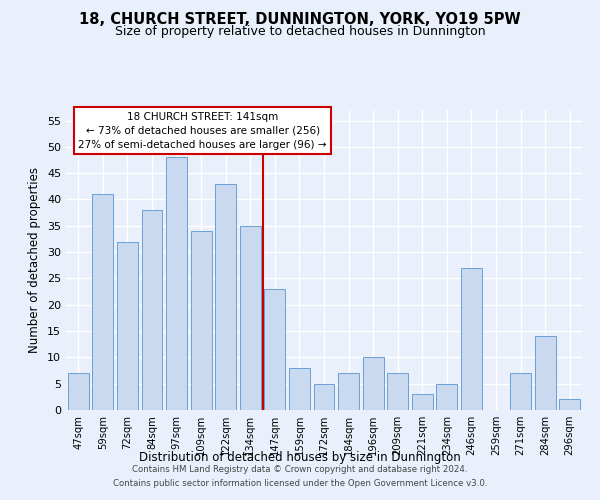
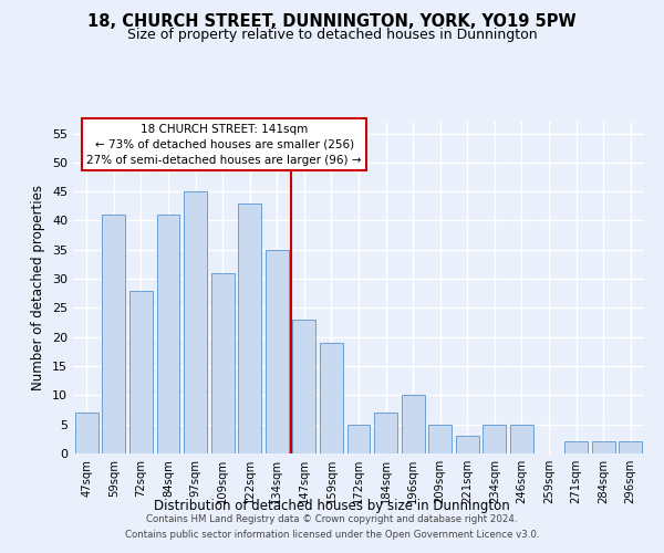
72sqm: 32 -> 28
84sqm: 38 -> 41
97sqm: 48 -> 45
109sqm: 34 -> 31
159sqm: 8 -> 19
209sqm: 7 -> 5
246sqm: 27 -> 5
271sqm: 7 -> 2
284sqm: 14 -> 2
